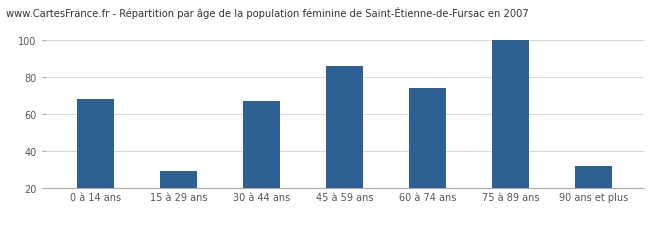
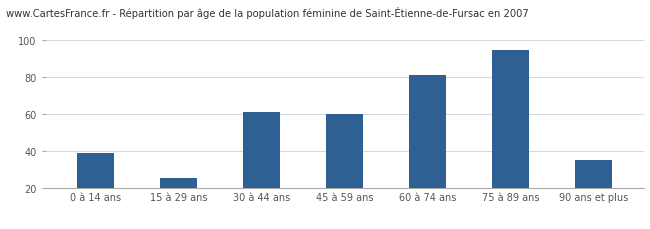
0 à 14 ans: 68 -> 39
15 à 29 ans: 29 -> 25
30 à 44 ans: 67 -> 61
45 à 59 ans: 86 -> 60
60 à 74 ans: 74 -> 81
75 à 89 ans: 100 -> 95
90 ans et plus: 32 -> 35
